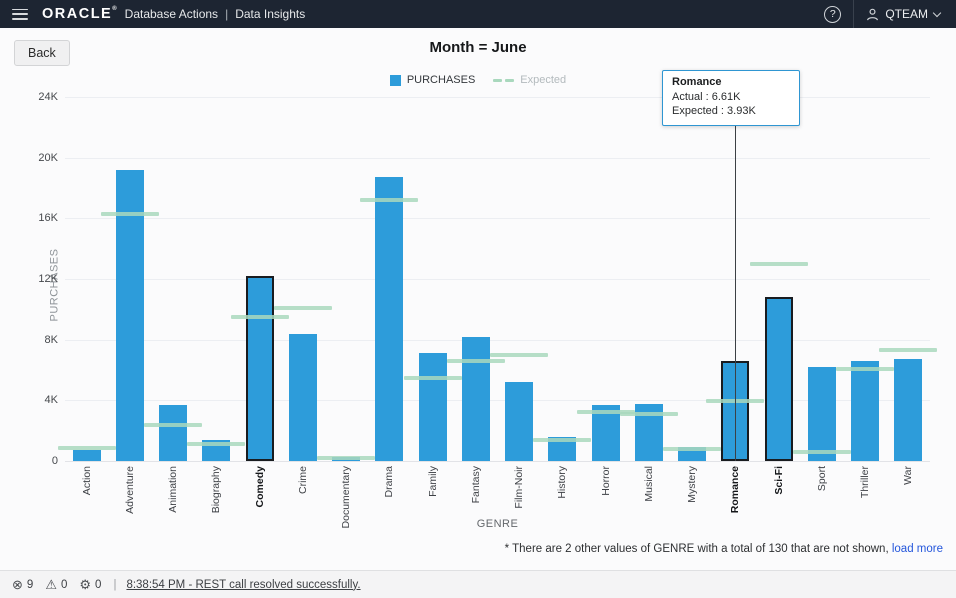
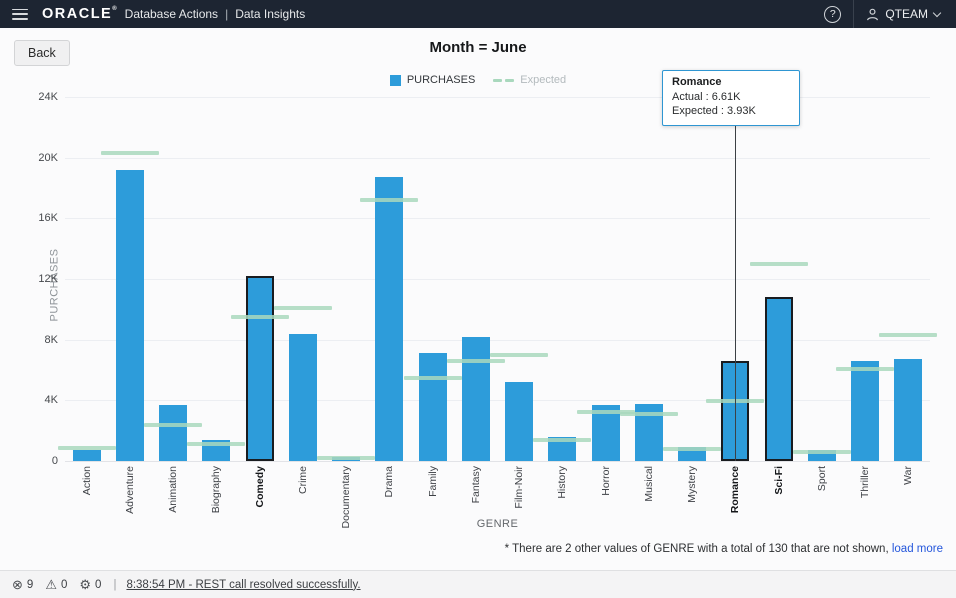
Expected/Adventure: 16.3K -> 20.3K
PURCHASES/Sport: 6.2K -> 0.7K
Expected/War: 7.3K -> 8.3K
